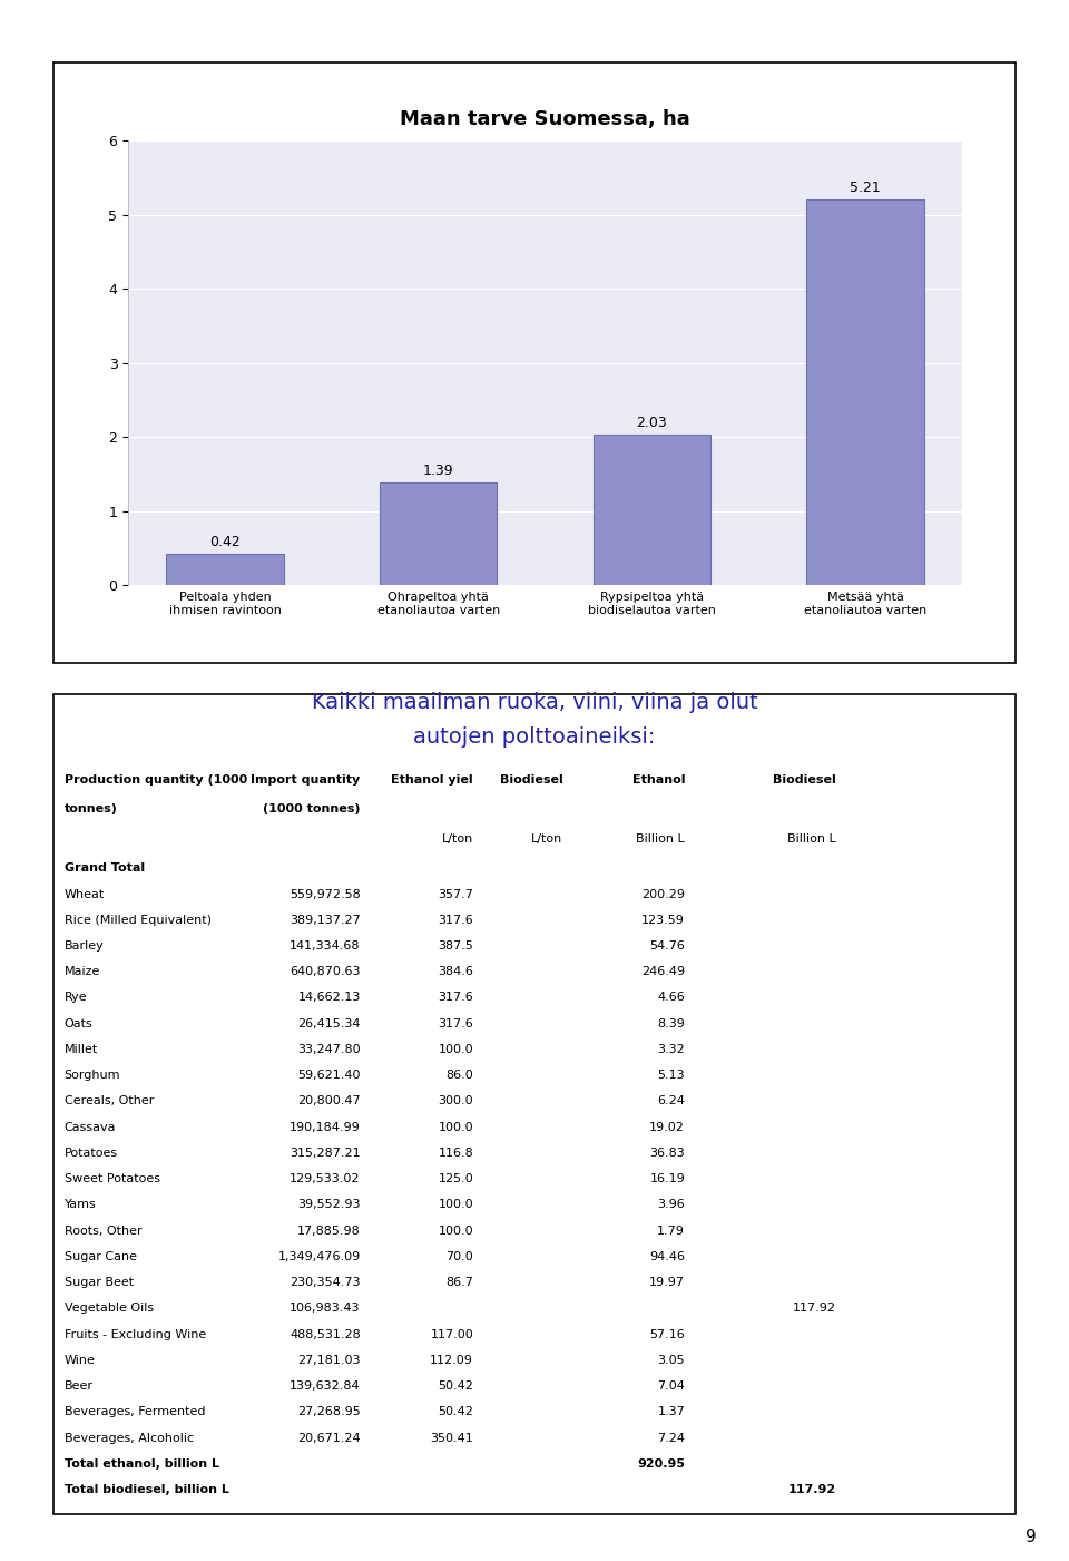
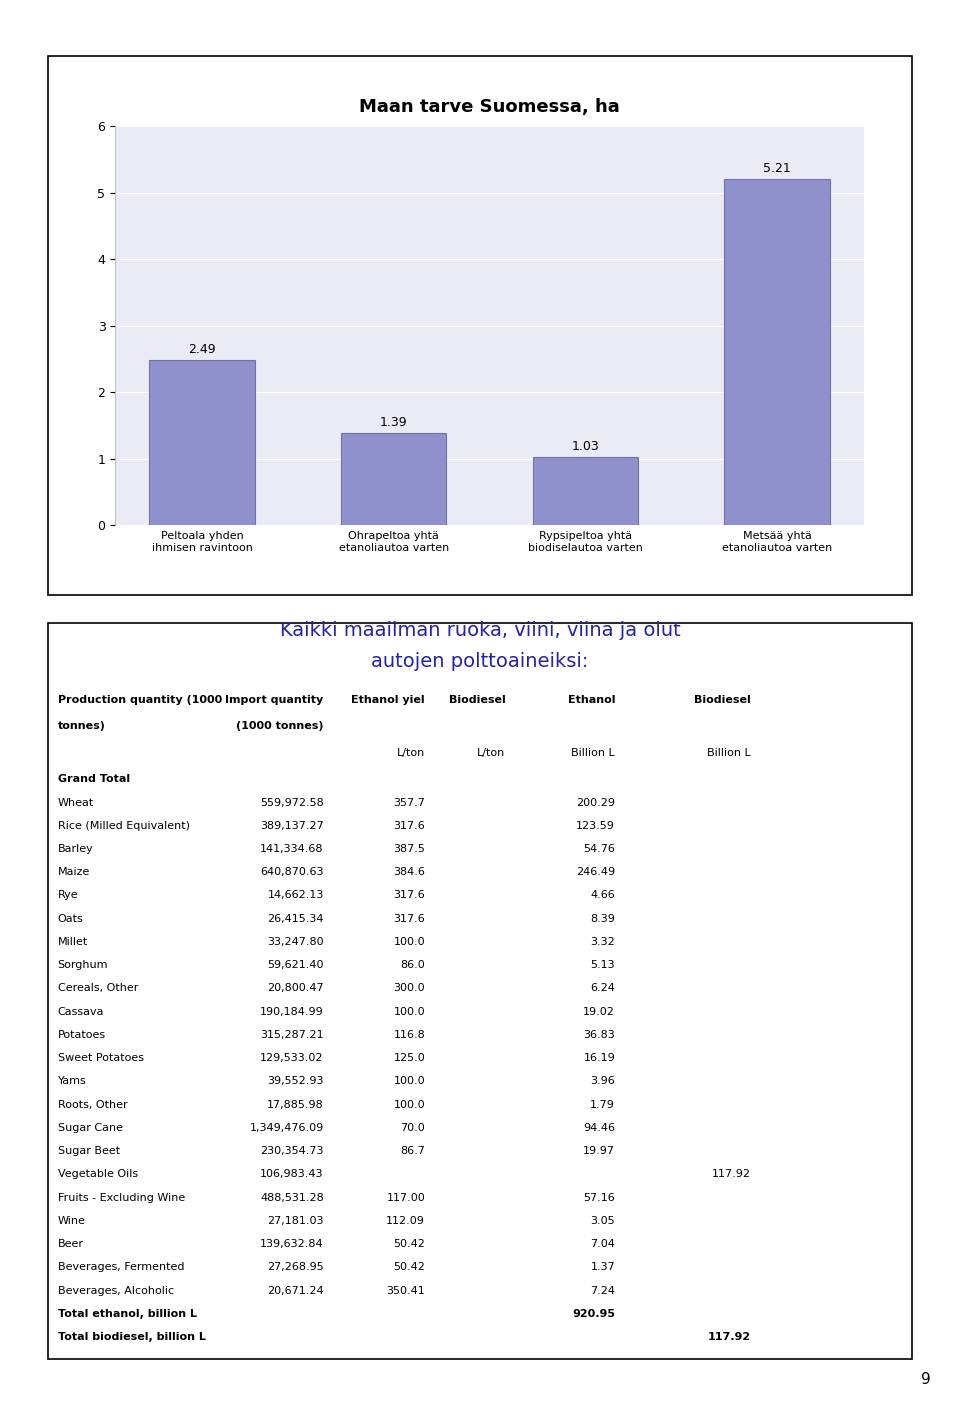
Peltoala yhden ihmisen ravintoon: 0.42 -> 2.49
Rypsipeltoa yhtä biodiselautoa varten: 2.03 -> 1.03
